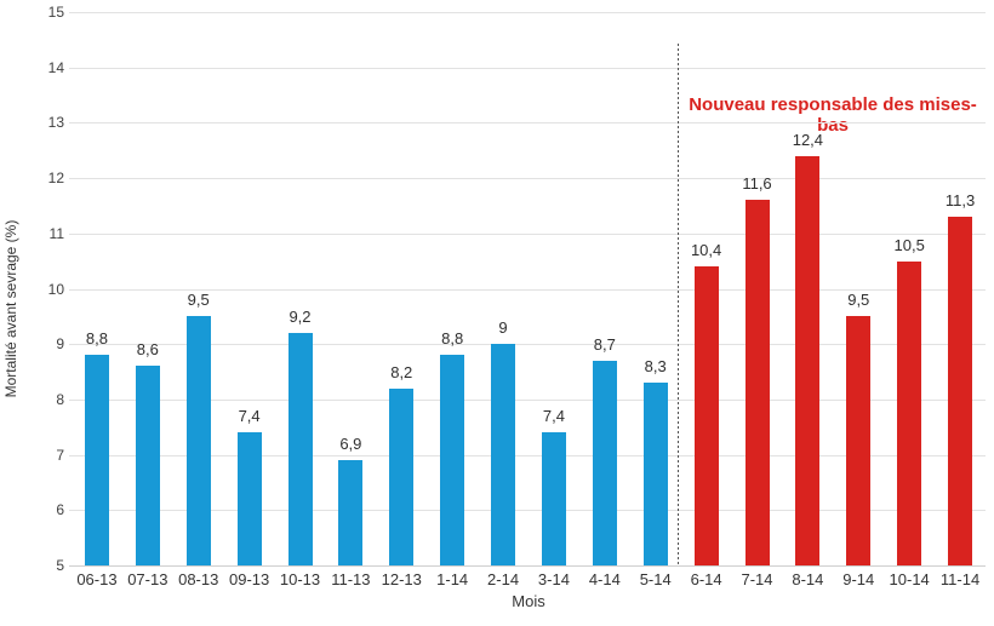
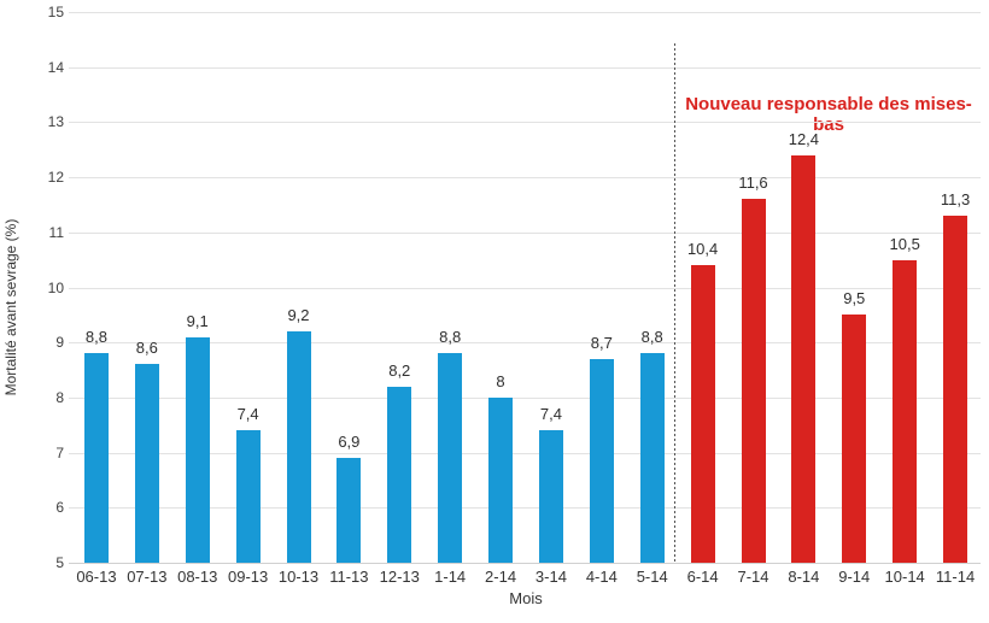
08-13: 9,5 -> 9,1
2-14: 9 -> 8
5-14: 8,3 -> 8,8
